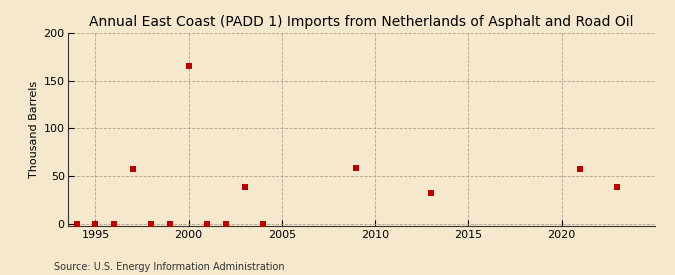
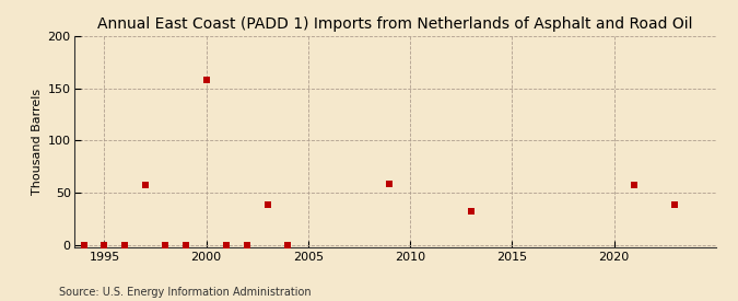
2000: 165 -> 158
